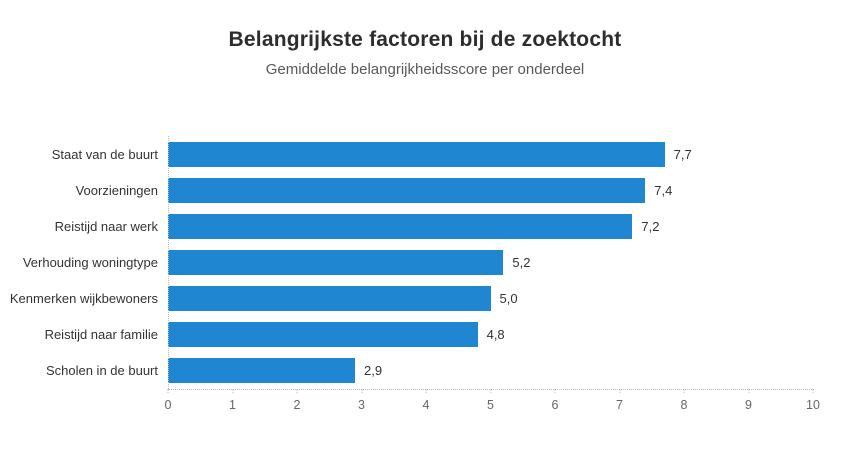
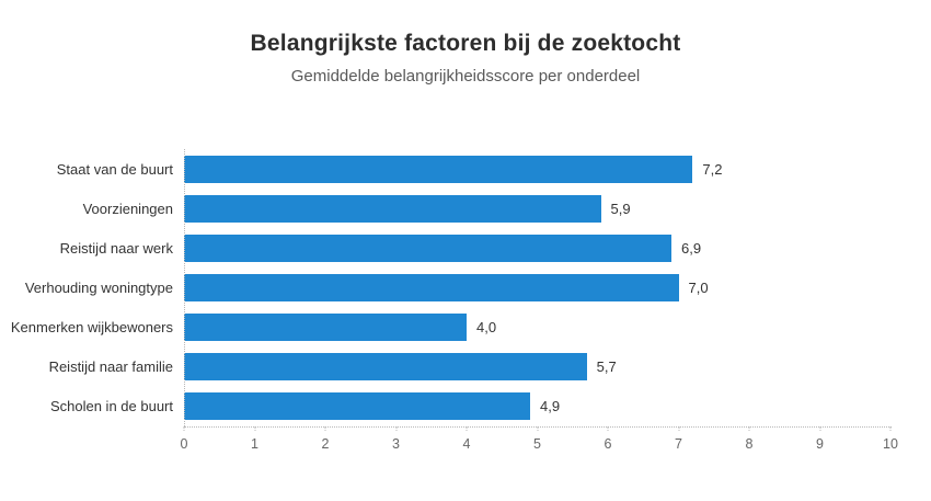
Staat van de buurt: 7,7 -> 7,2
Voorzieningen: 7,4 -> 5,9
Reistijd naar werk: 7,2 -> 6,9
Verhouding woningtype: 5,2 -> 7,0
Kenmerken wijkbewoners: 5,0 -> 4,0
Reistijd naar familie: 4,8 -> 5,7
Scholen in de buurt: 2,9 -> 4,9
